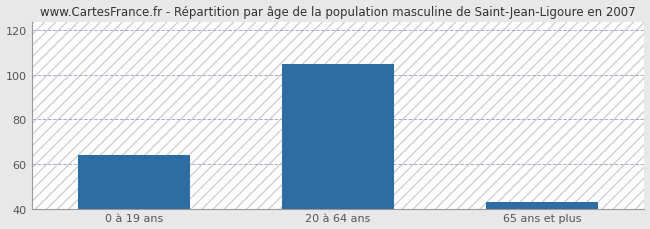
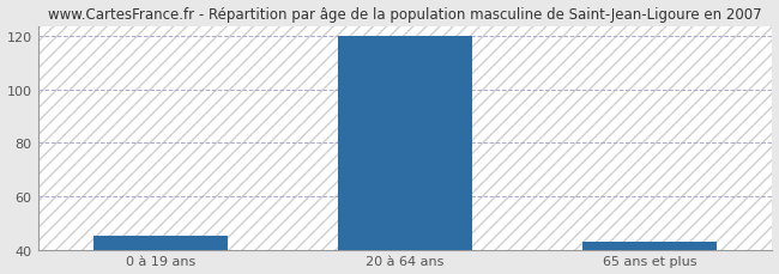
0 à 19 ans: 64 -> 45
20 à 64 ans: 105 -> 120
